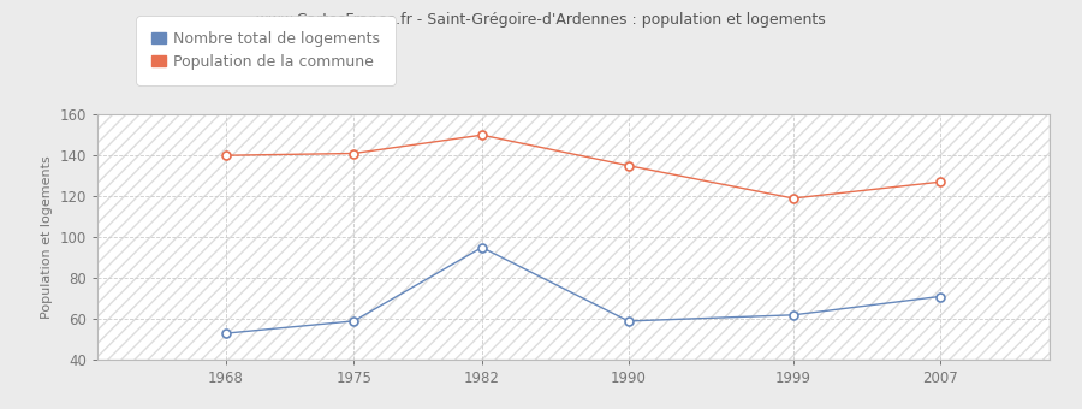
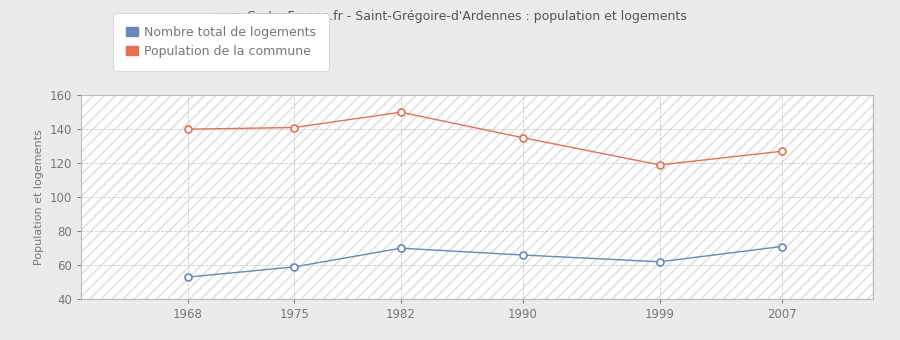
Nombre total de logements/1982: 95 -> 70
Nombre total de logements/1990: 59 -> 66
